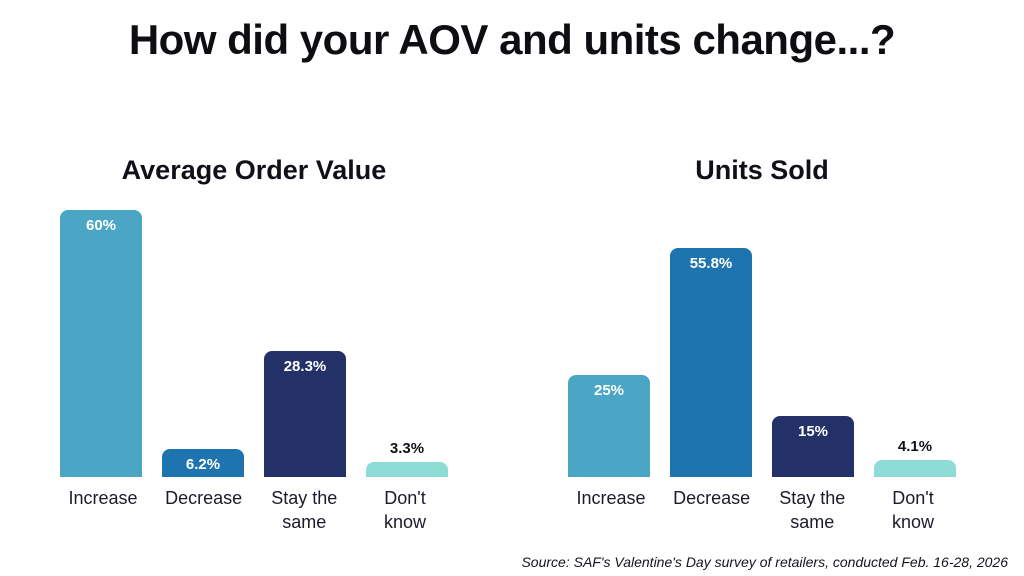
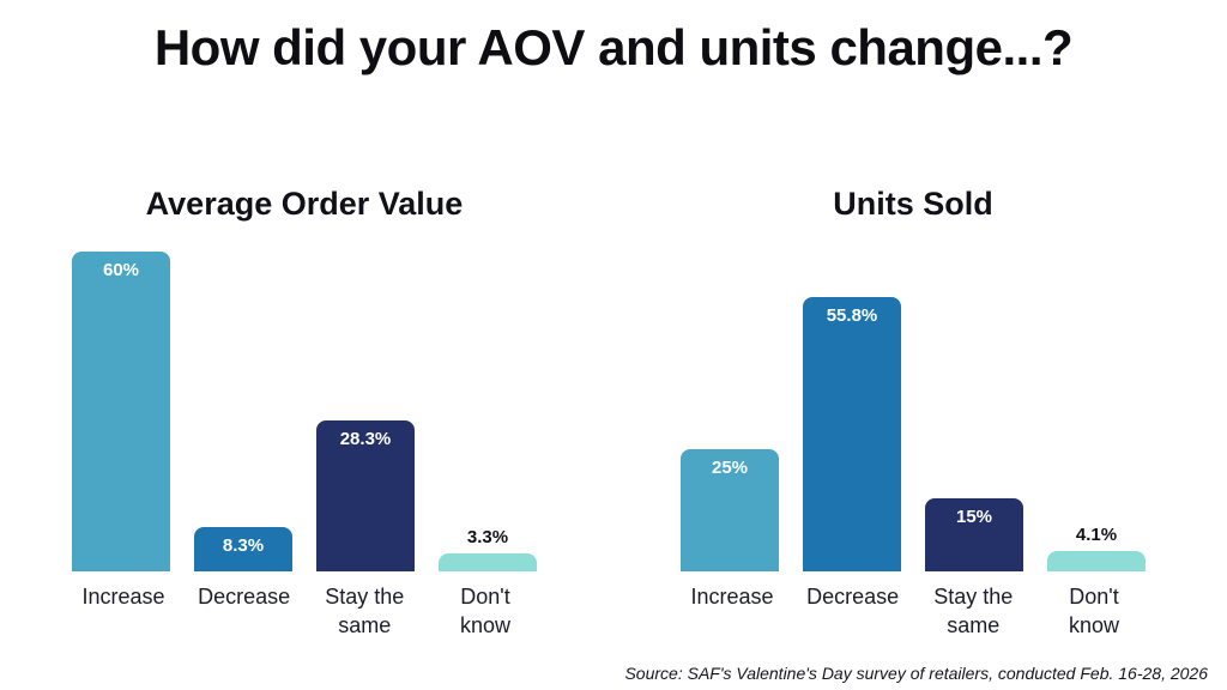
Average Order Value/Decrease: 6.2% -> 8.3%
